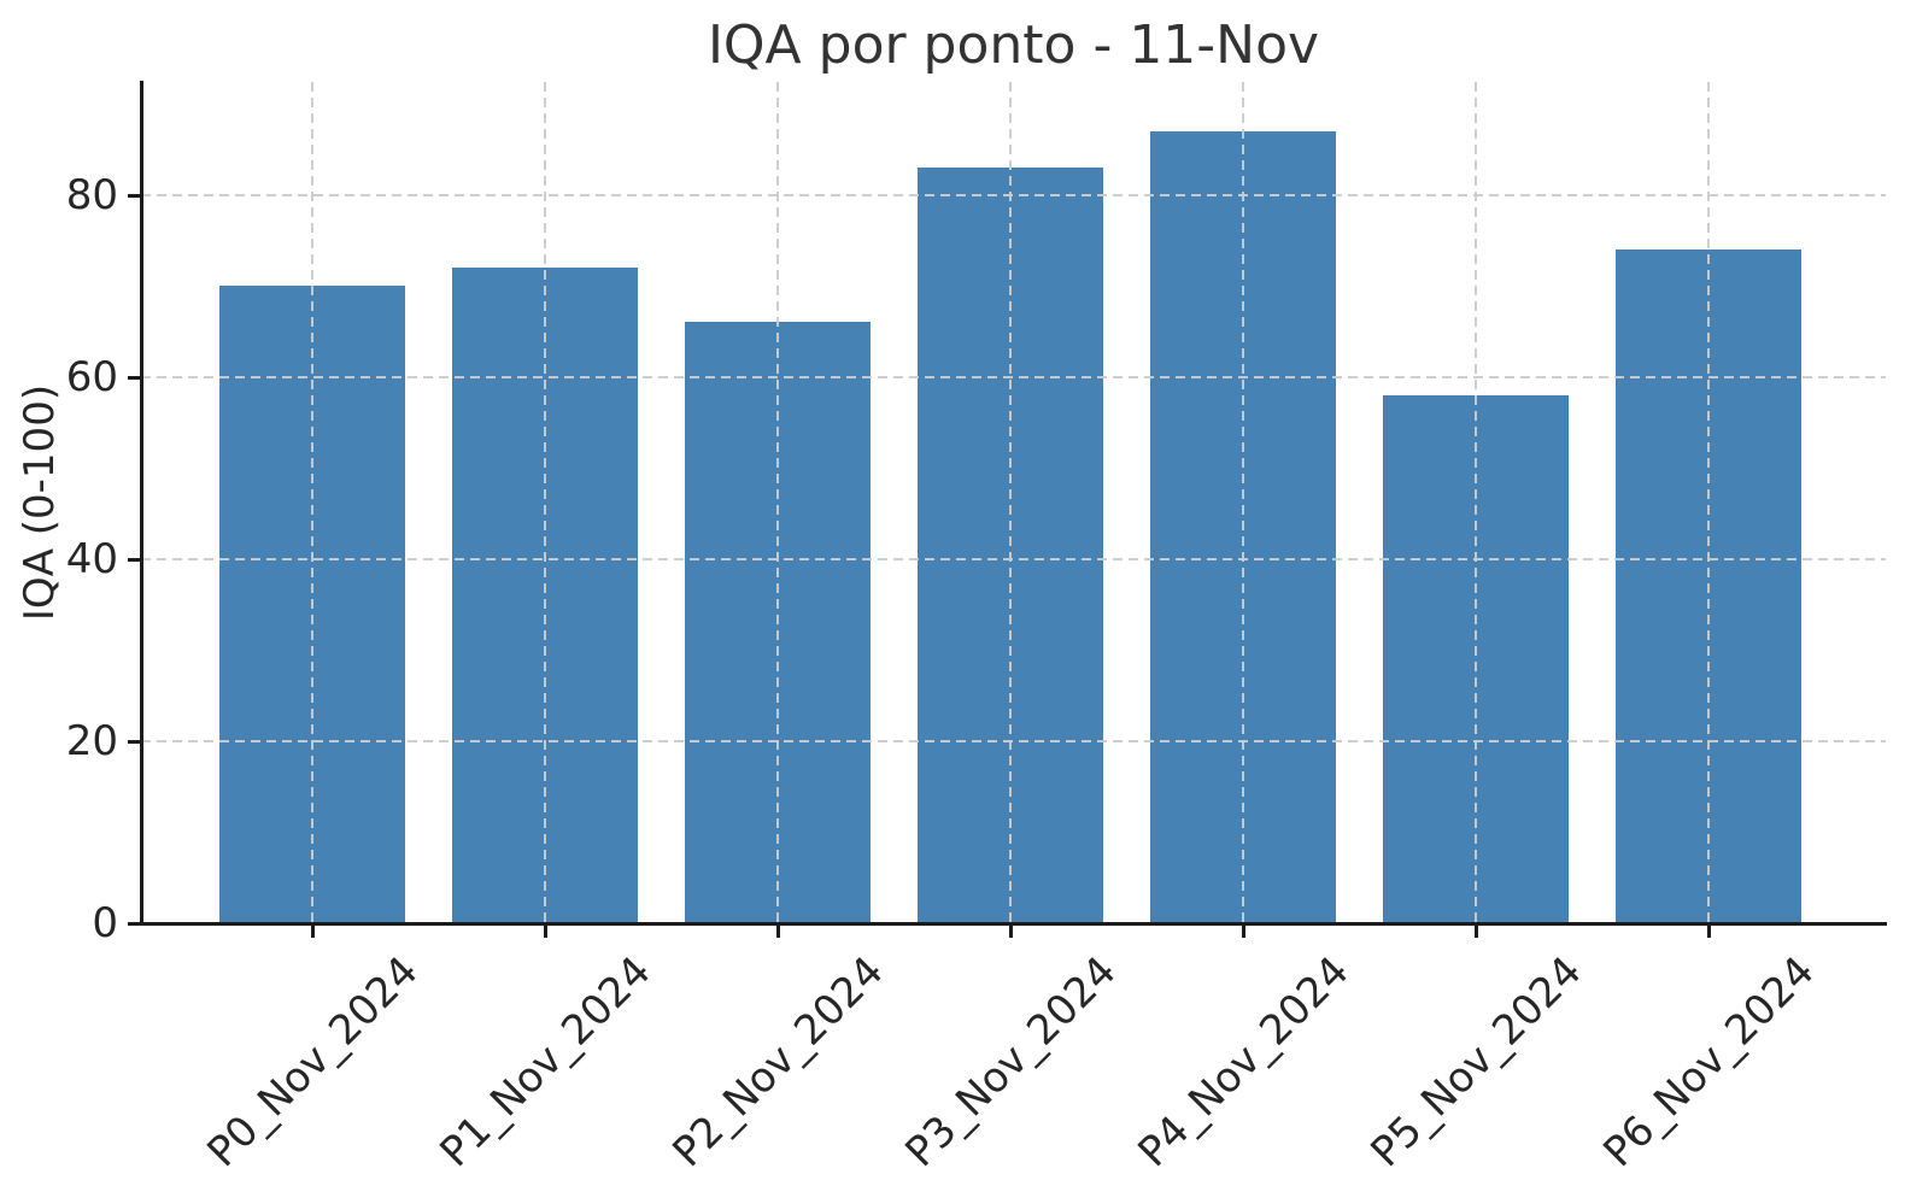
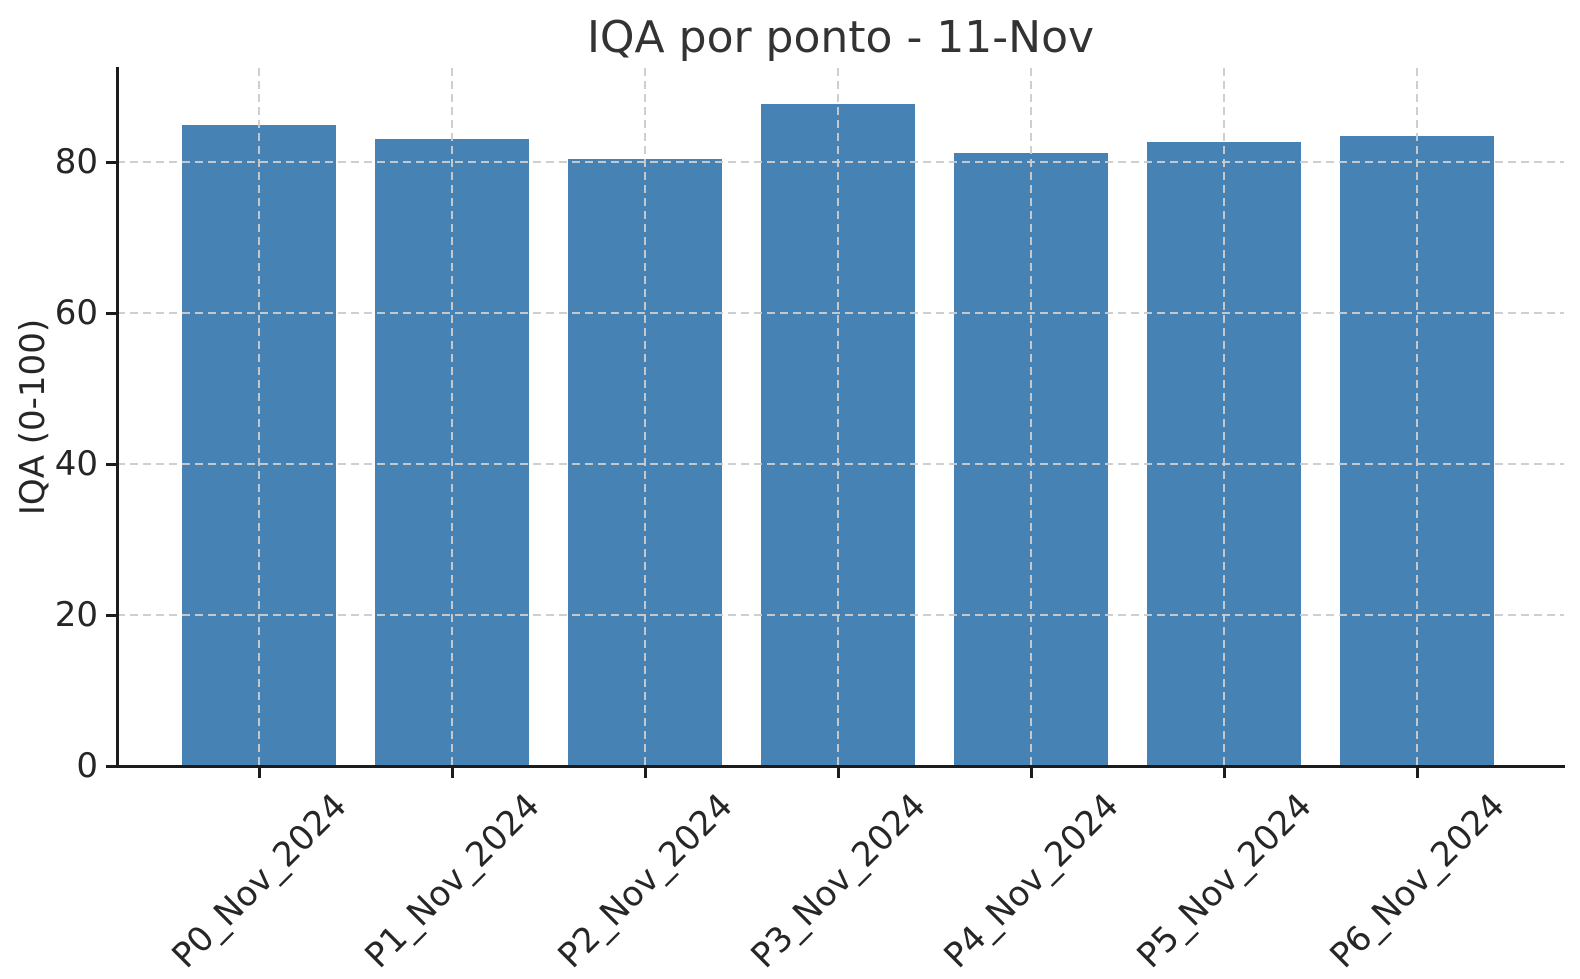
P0_Nov_2024: 70 -> 85
P1_Nov_2024: 72 -> 83
P2_Nov_2024: 66 -> 80
P3_Nov_2024: 83 -> 88
P4_Nov_2024: 87 -> 81
P5_Nov_2024: 58 -> 83
P6_Nov_2024: 74 -> 83
